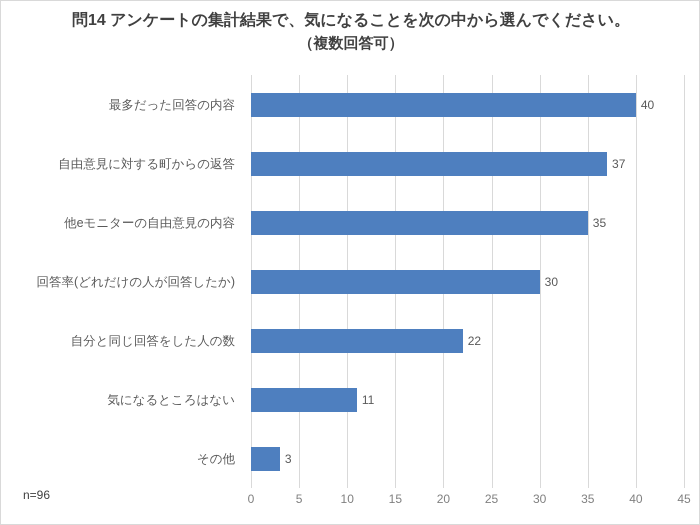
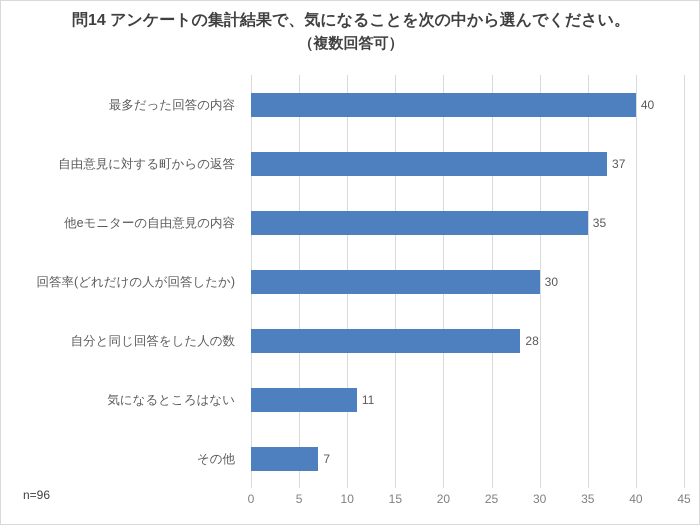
自分と同じ回答をした人の数: 22 -> 28
その他: 3 -> 7
